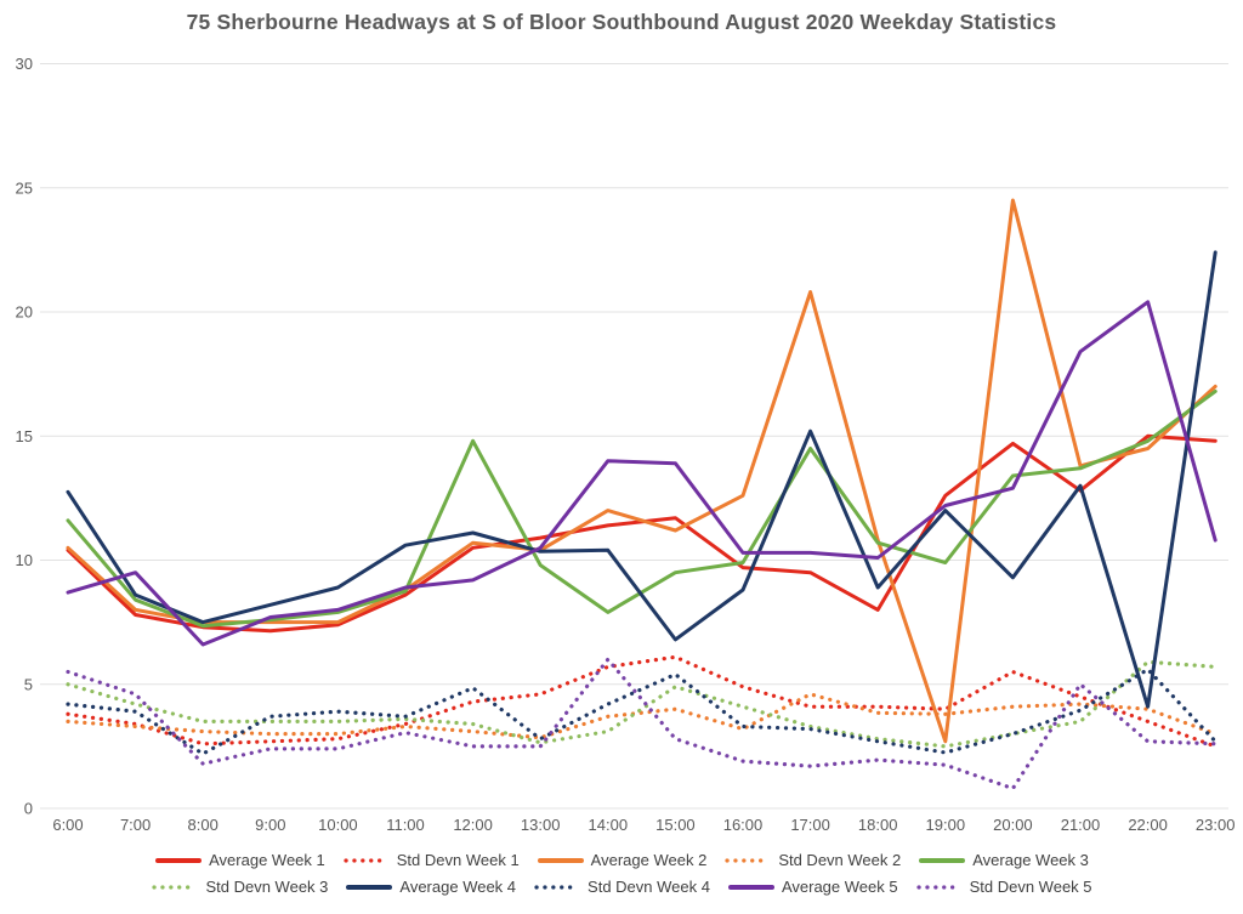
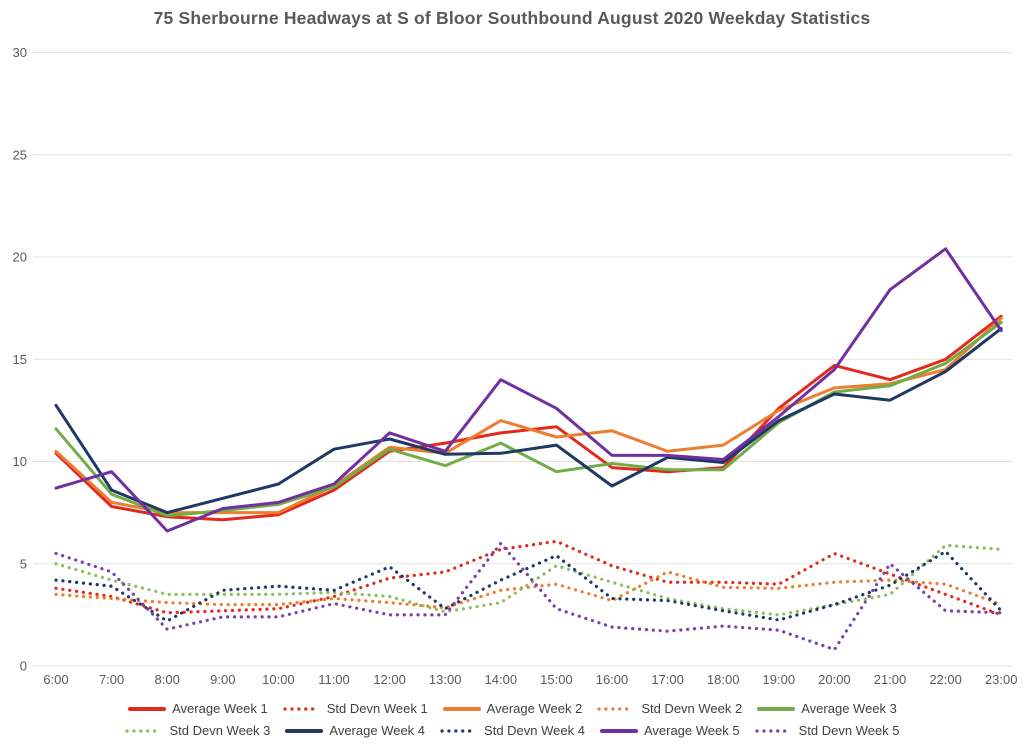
Average Week 3/12:00: 14.8 -> 10.6
Average Week 5/12:00: 9.2 -> 11.4
Average Week 3/14:00: 7.9 -> 10.9
Average Week 4/15:00: 6.8 -> 10.8
Average Week 5/15:00: 13.9 -> 12.6
Average Week 2/16:00: 12.6 -> 11.5
Average Week 2/17:00: 20.8 -> 10.5
Average Week 3/17:00: 14.5 -> 9.6
Average Week 4/17:00: 15.2 -> 10.2
Average Week 1/18:00: 8.0 -> 9.7
Average Week 3/18:00: 10.7 -> 9.6
Average Week 4/18:00: 8.9 -> 9.9
Average Week 2/19:00: 2.7 -> 12.5
Average Week 3/19:00: 9.9 -> 11.9
Average Week 2/20:00: 24.5 -> 13.6
Average Week 4/20:00: 9.3 -> 13.3
Average Week 5/20:00: 12.9 -> 14.5
Average Week 1/21:00: 12.8 -> 14.0
Average Week 4/22:00: 4.1 -> 14.4
Average Week 1/23:00: 14.8 -> 17.1
Average Week 4/23:00: 22.4 -> 16.5
Average Week 5/23:00: 10.8 -> 16.4
